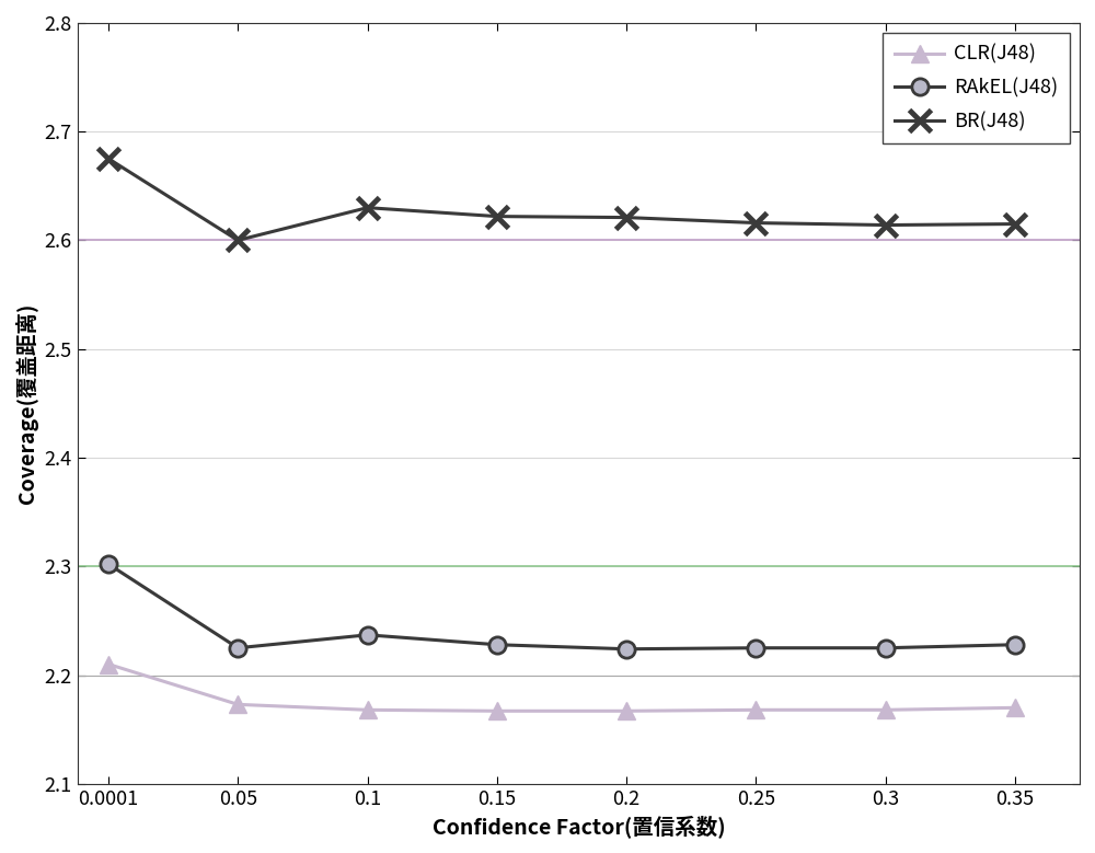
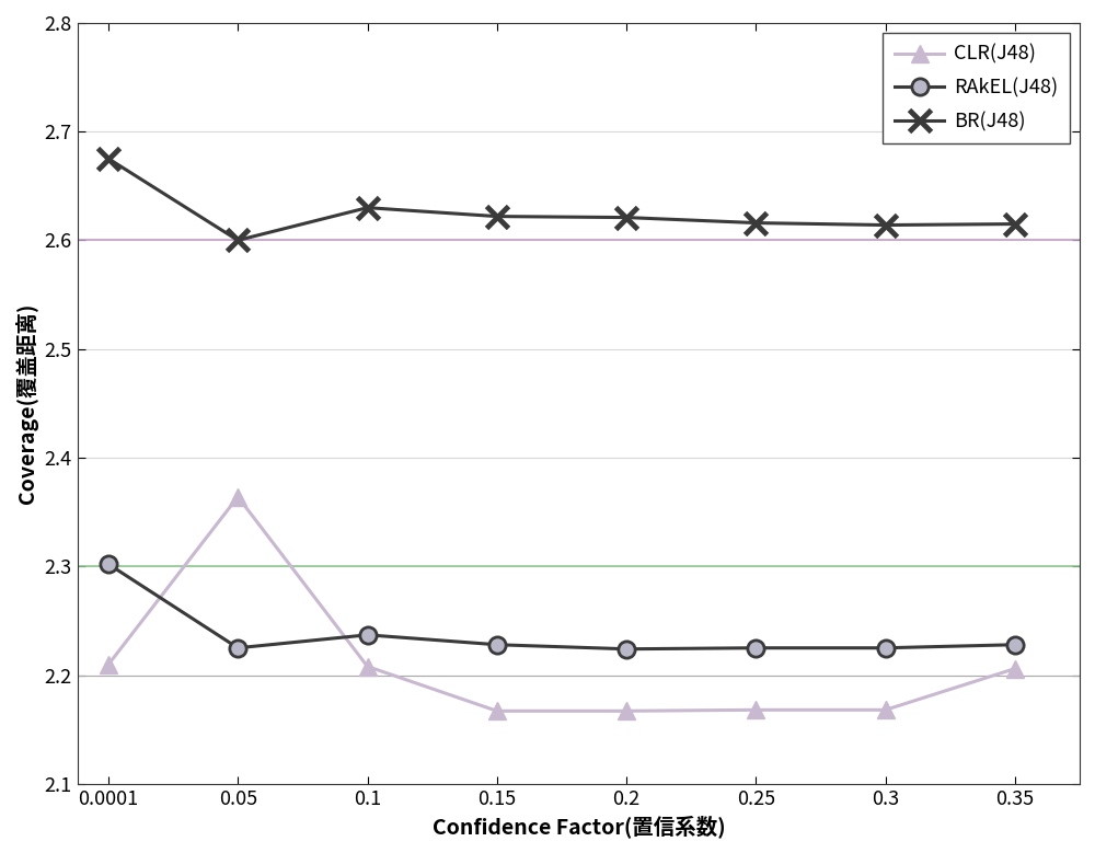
CLR(J48)/0.05: 2.173 -> 2.364
CLR(J48)/0.1: 2.168 -> 2.208
CLR(J48)/0.35: 2.170 -> 2.206
